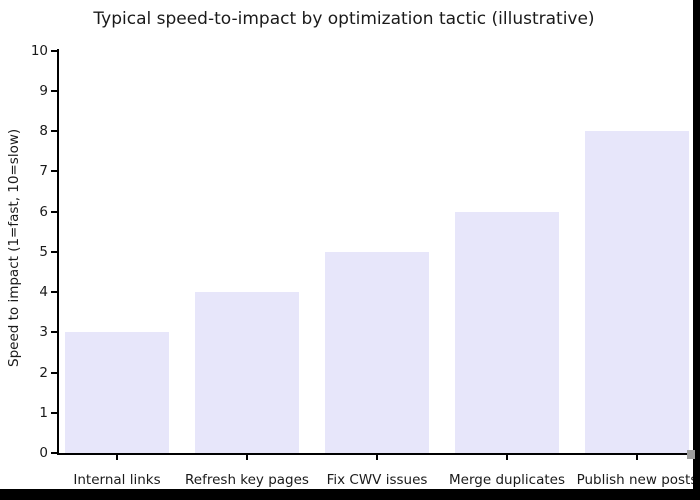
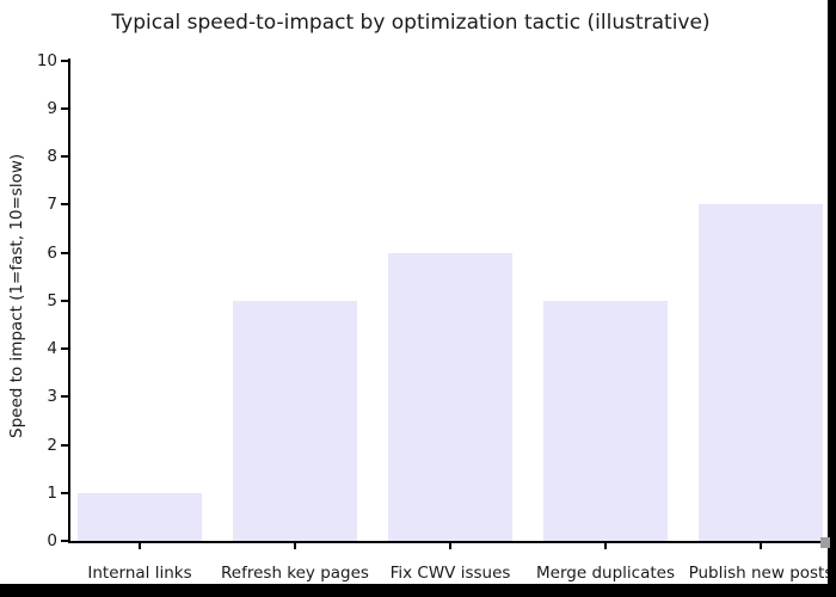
Internal links: 3 -> 1
Refresh key pages: 4 -> 5
Fix CWV issues: 5 -> 6
Merge duplicates: 6 -> 5
Publish new posts: 8 -> 7
